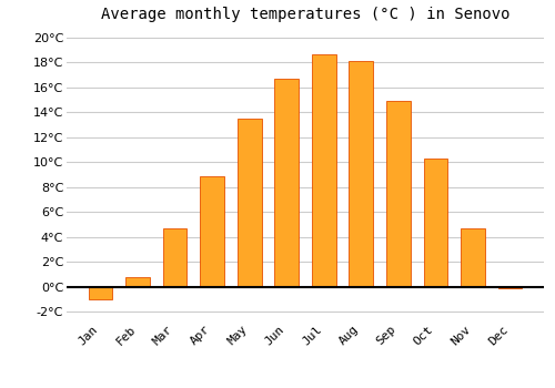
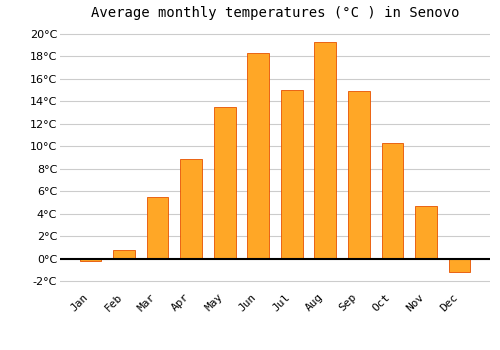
Jan: -1.0°C -> -0.2°C
Mar: 4.7°C -> 5.5°C
Jun: 16.7°C -> 18.3°C
Jul: 18.6°C -> 15.0°C
Aug: 18.1°C -> 19.3°C
Dec: -0.1°C -> -1.2°C
